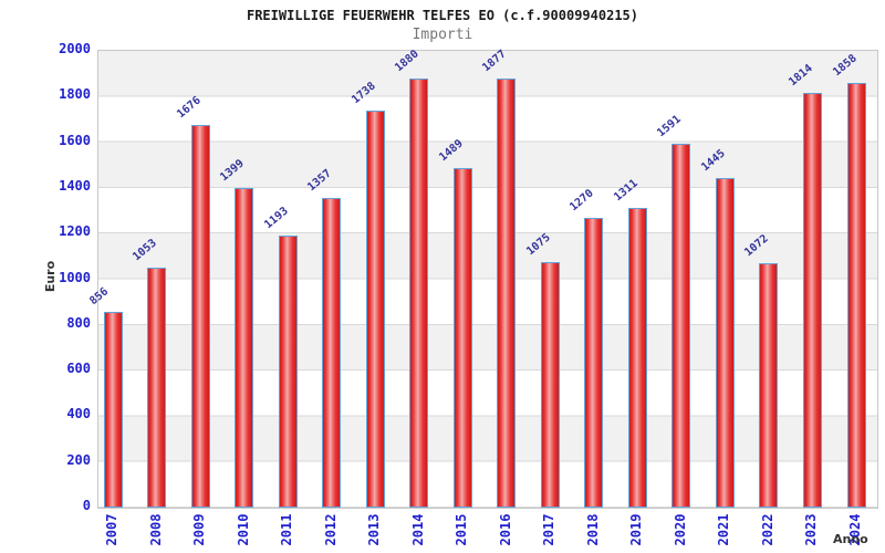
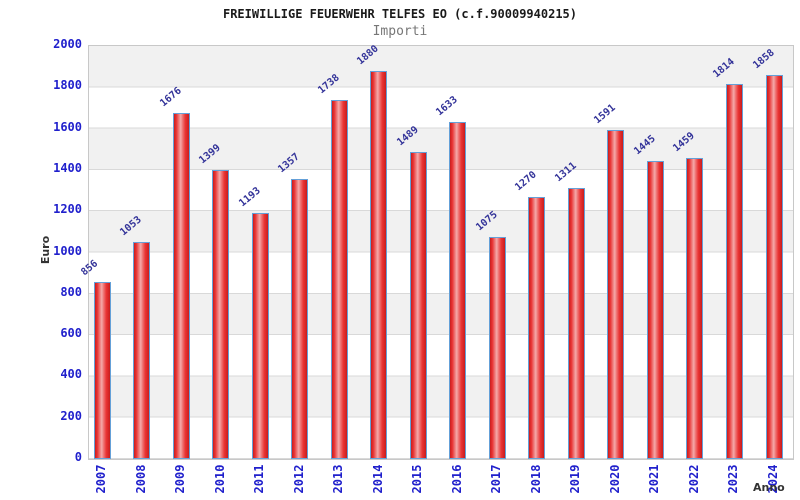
2016: 1877 -> 1633
2022: 1072 -> 1459
